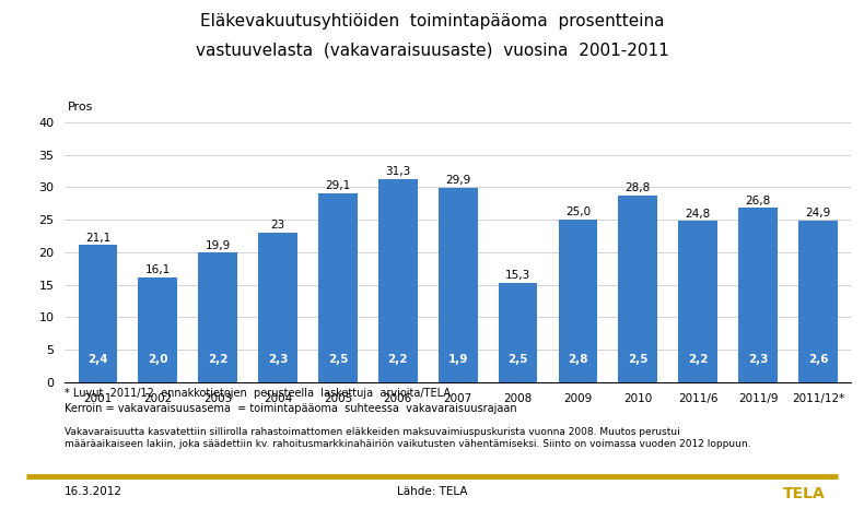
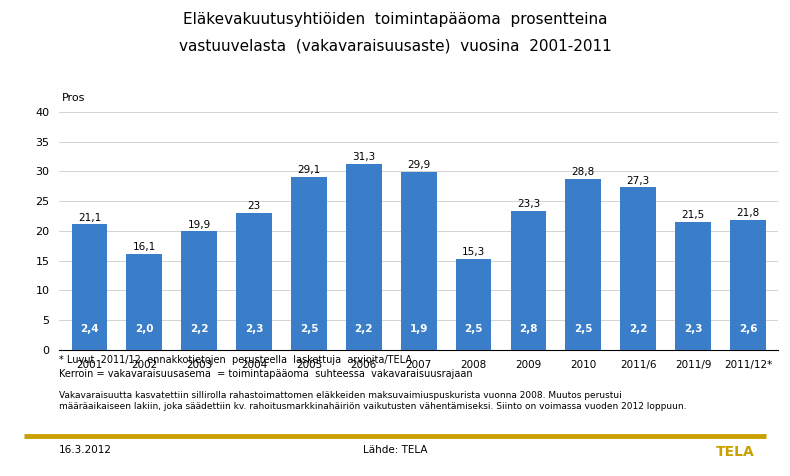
2009: 25,0 -> 23,3
2011/6: 24,8 -> 27,3
2011/9: 26,8 -> 21,5
2011/12*: 24,9 -> 21,8
